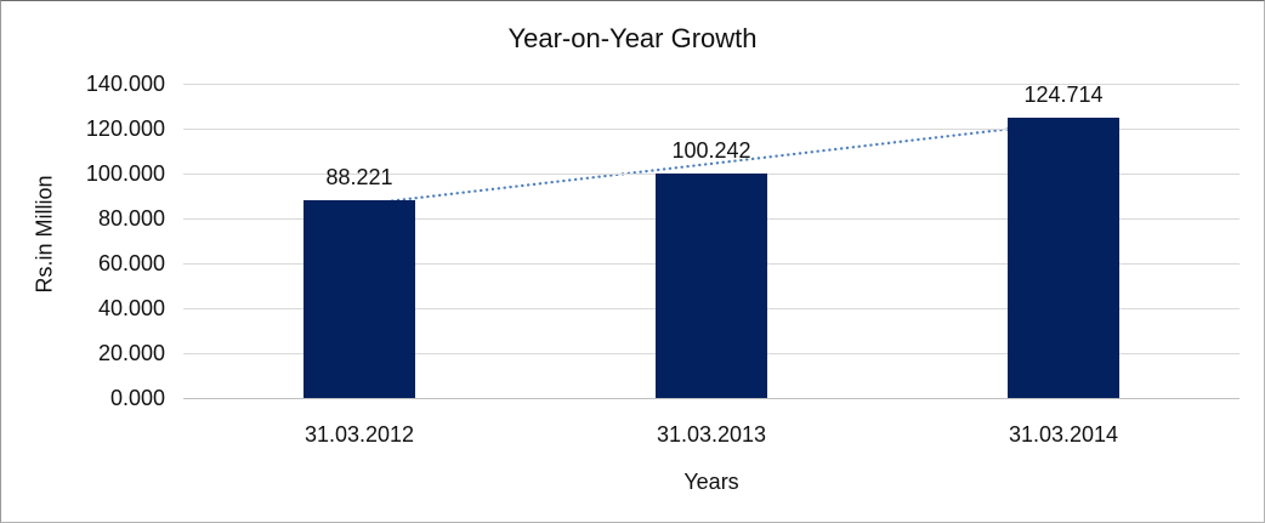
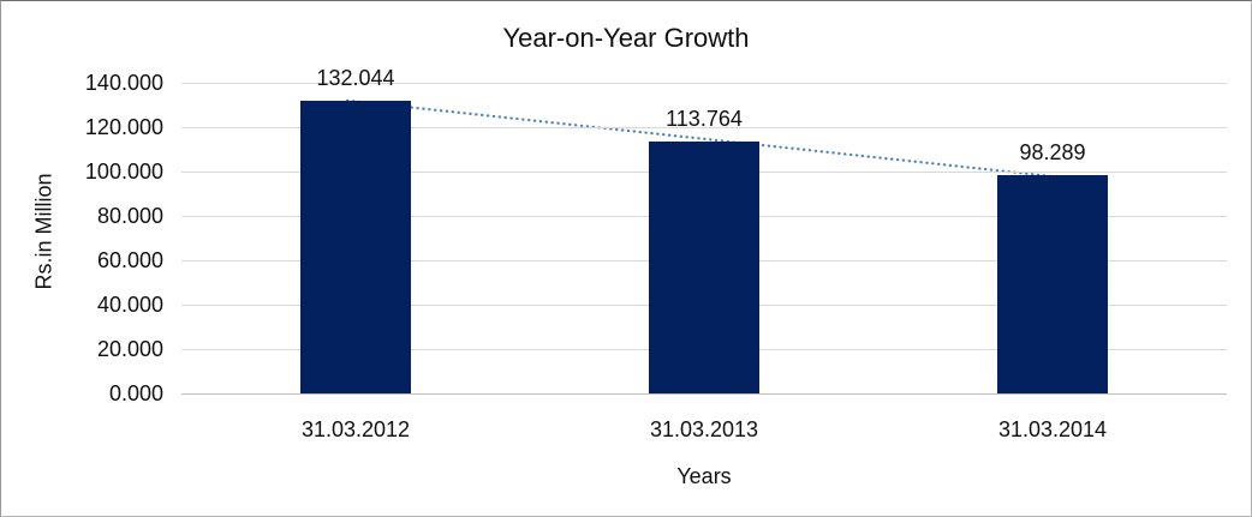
31.03.2012: 88.221 -> 132.044
31.03.2013: 100.242 -> 113.764
31.03.2014: 124.714 -> 98.289
